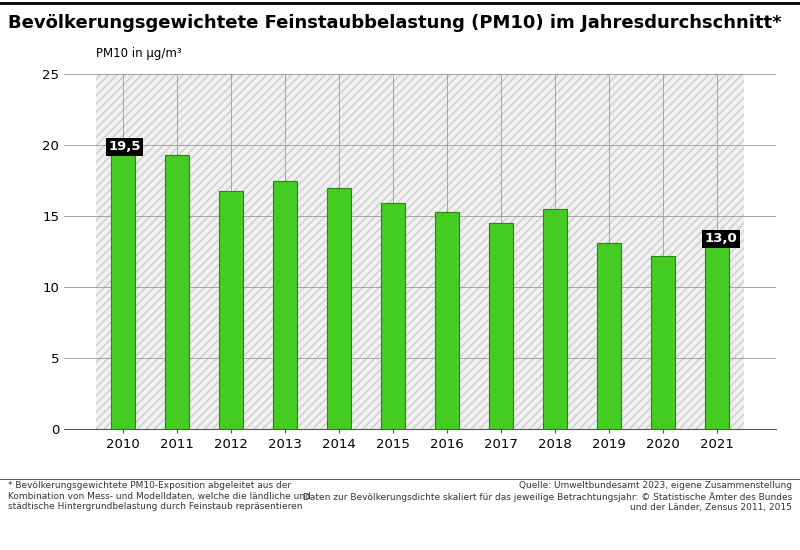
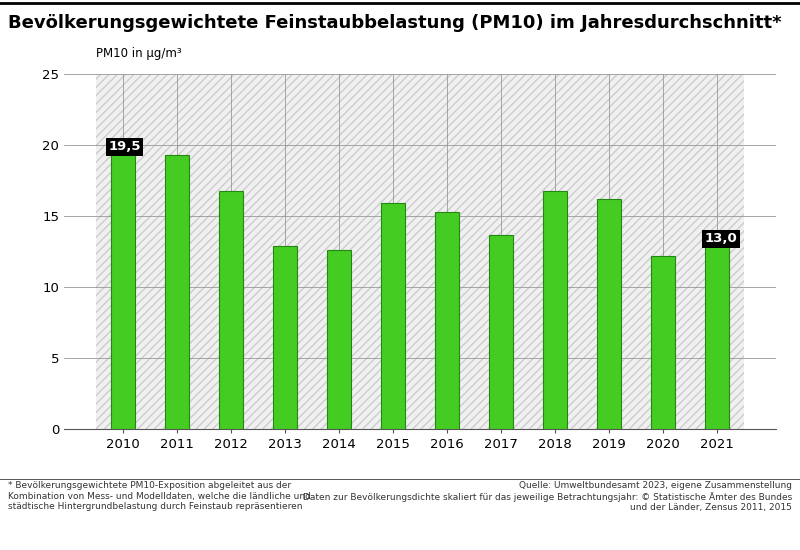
2013: 17.5 -> 12.9
2014: 17.0 -> 12.6
2017: 14.5 -> 13.7
2018: 15.5 -> 16.8
2019: 13.1 -> 16.2
